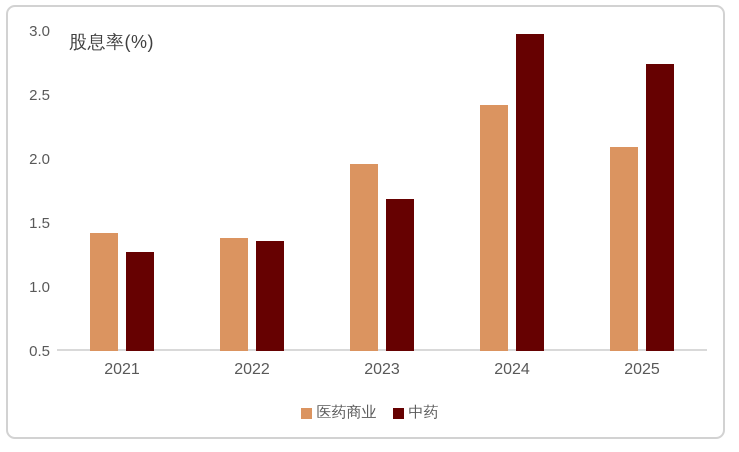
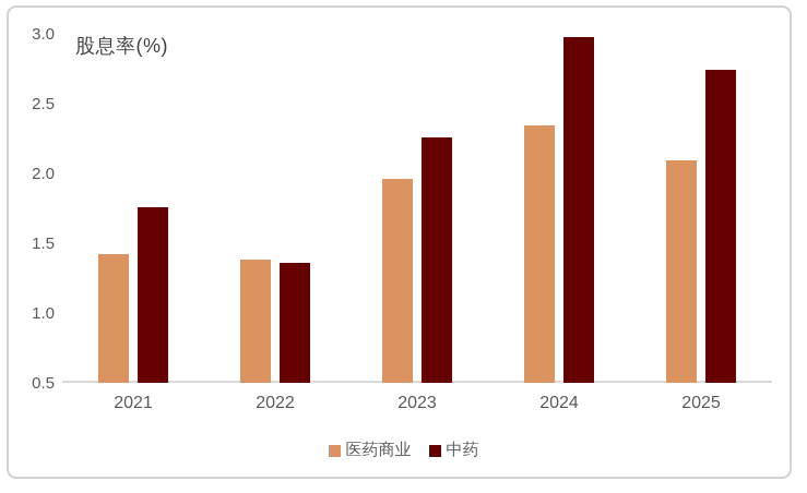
中药/2021: 1.27 -> 1.76
中药/2023: 1.69 -> 2.26
医药商业/2024: 2.42 -> 2.34
